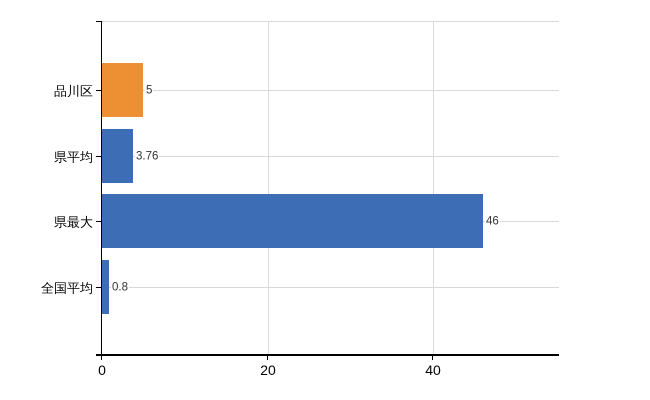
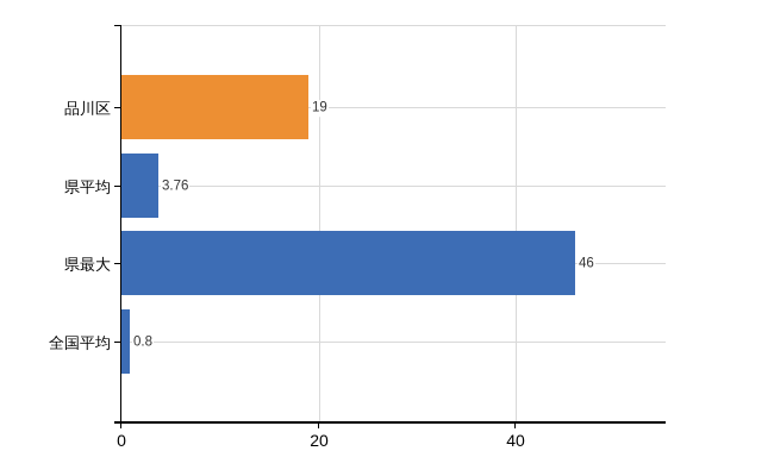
品川区: 5 -> 19
